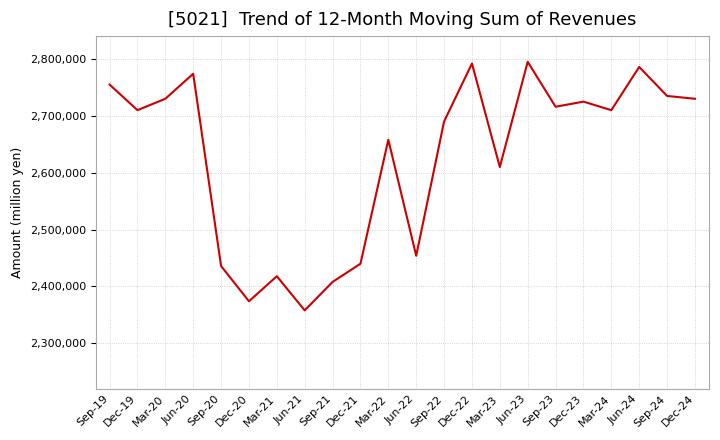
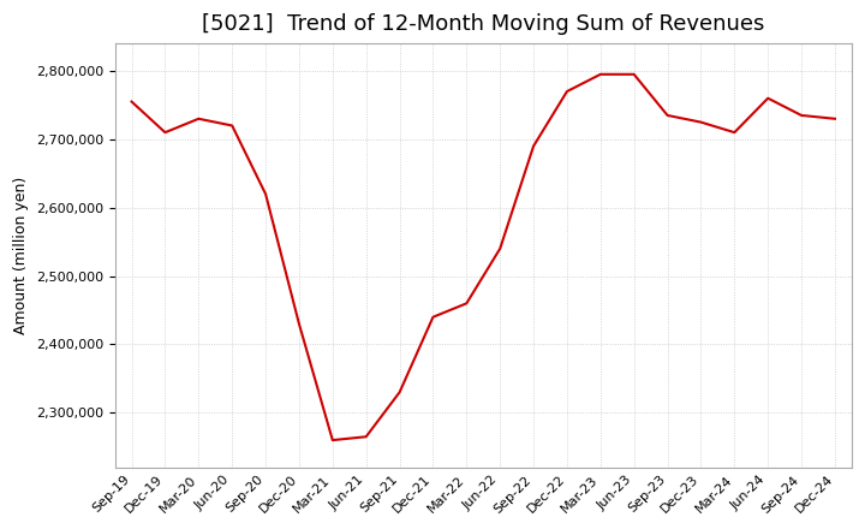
Jun-20: 2,774,000 -> 2,720,000
Sep-20: 2,436,000 -> 2,620,000
Dec-20: 2,374,000 -> 2,430,000
Mar-21: 2,418,000 -> 2,260,000
Jun-21: 2,358,000 -> 2,265,000
Sep-21: 2,408,000 -> 2,330,000
Mar-22: 2,658,000 -> 2,460,000
Jun-22: 2,454,000 -> 2,540,000
Dec-22: 2,792,000 -> 2,770,000
Mar-23: 2,610,000 -> 2,795,000
Sep-23: 2,716,000 -> 2,735,000
Jun-24: 2,786,000 -> 2,760,000
